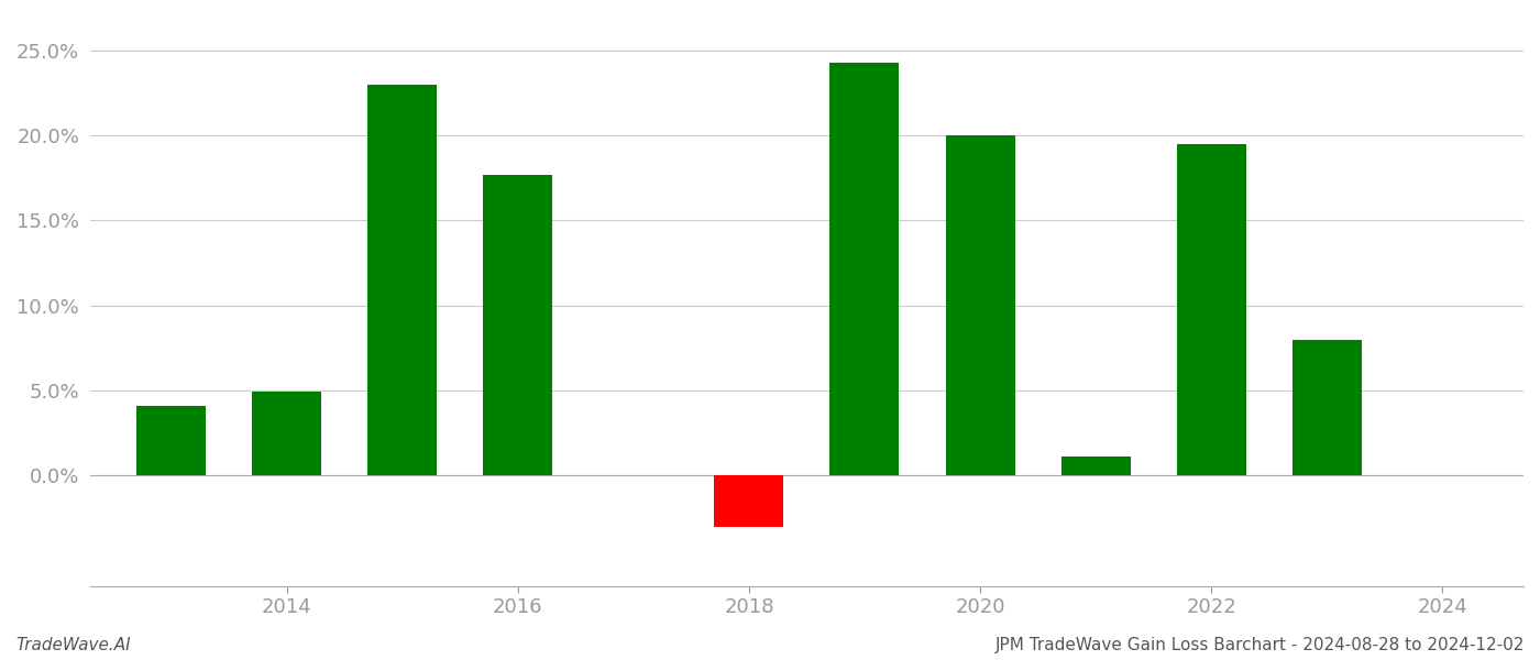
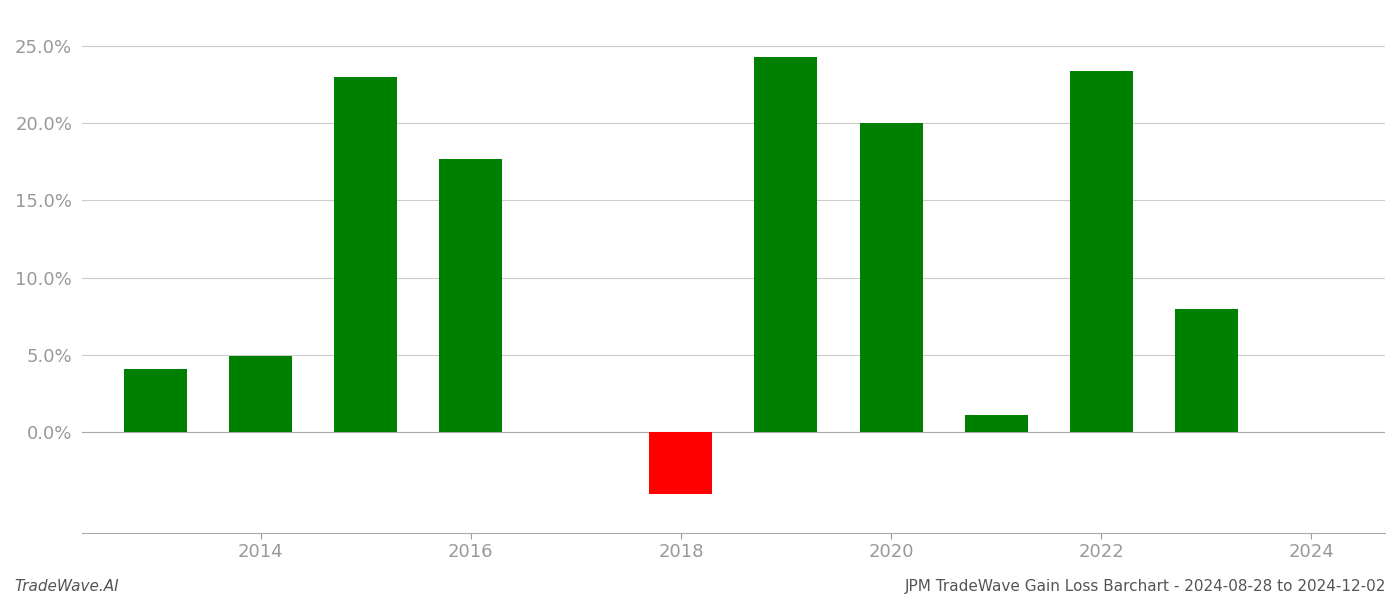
2018: -3.0% -> -4.0%
2022: 19.5% -> 23.4%
